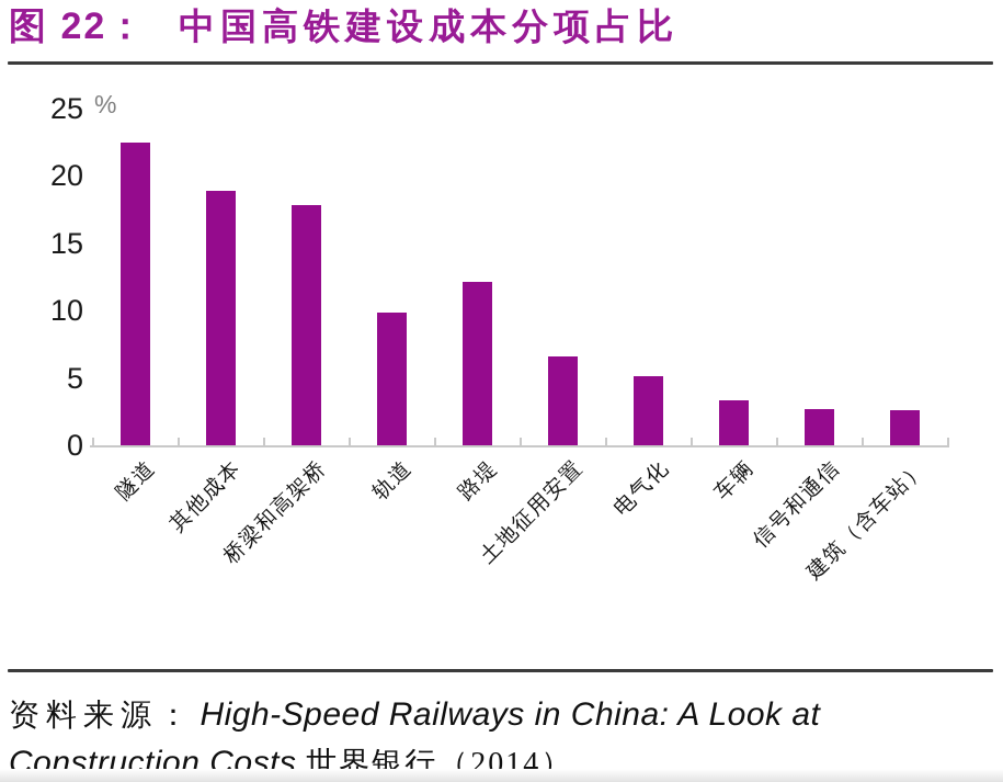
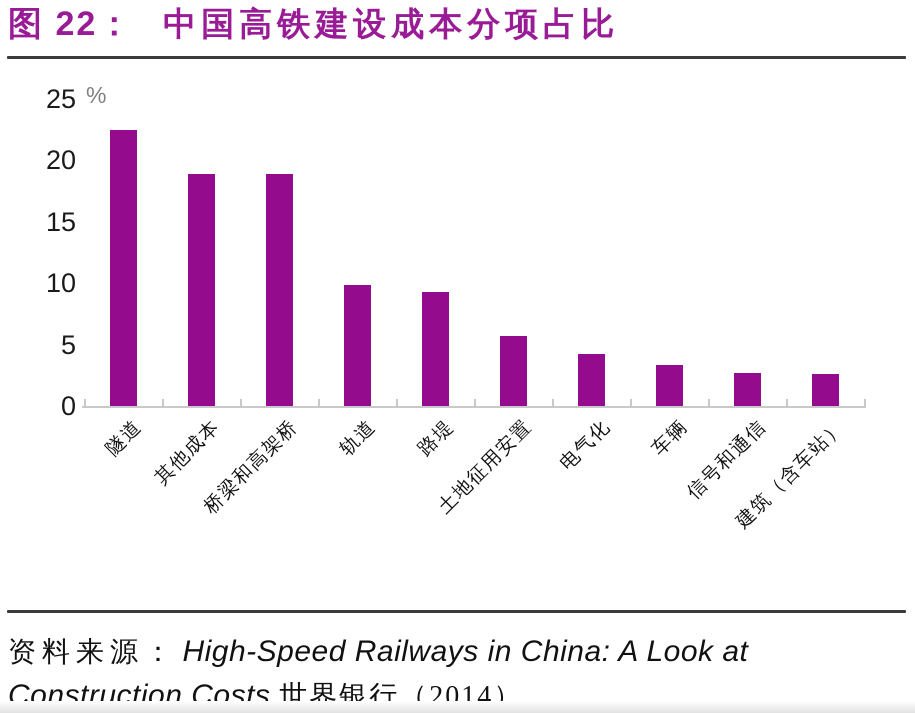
桥梁和高架桥: 17.8 -> 18.9
路堤: 12.1 -> 9.3
土地征用安置: 6.6 -> 5.7
电气化: 5.1 -> 4.2
